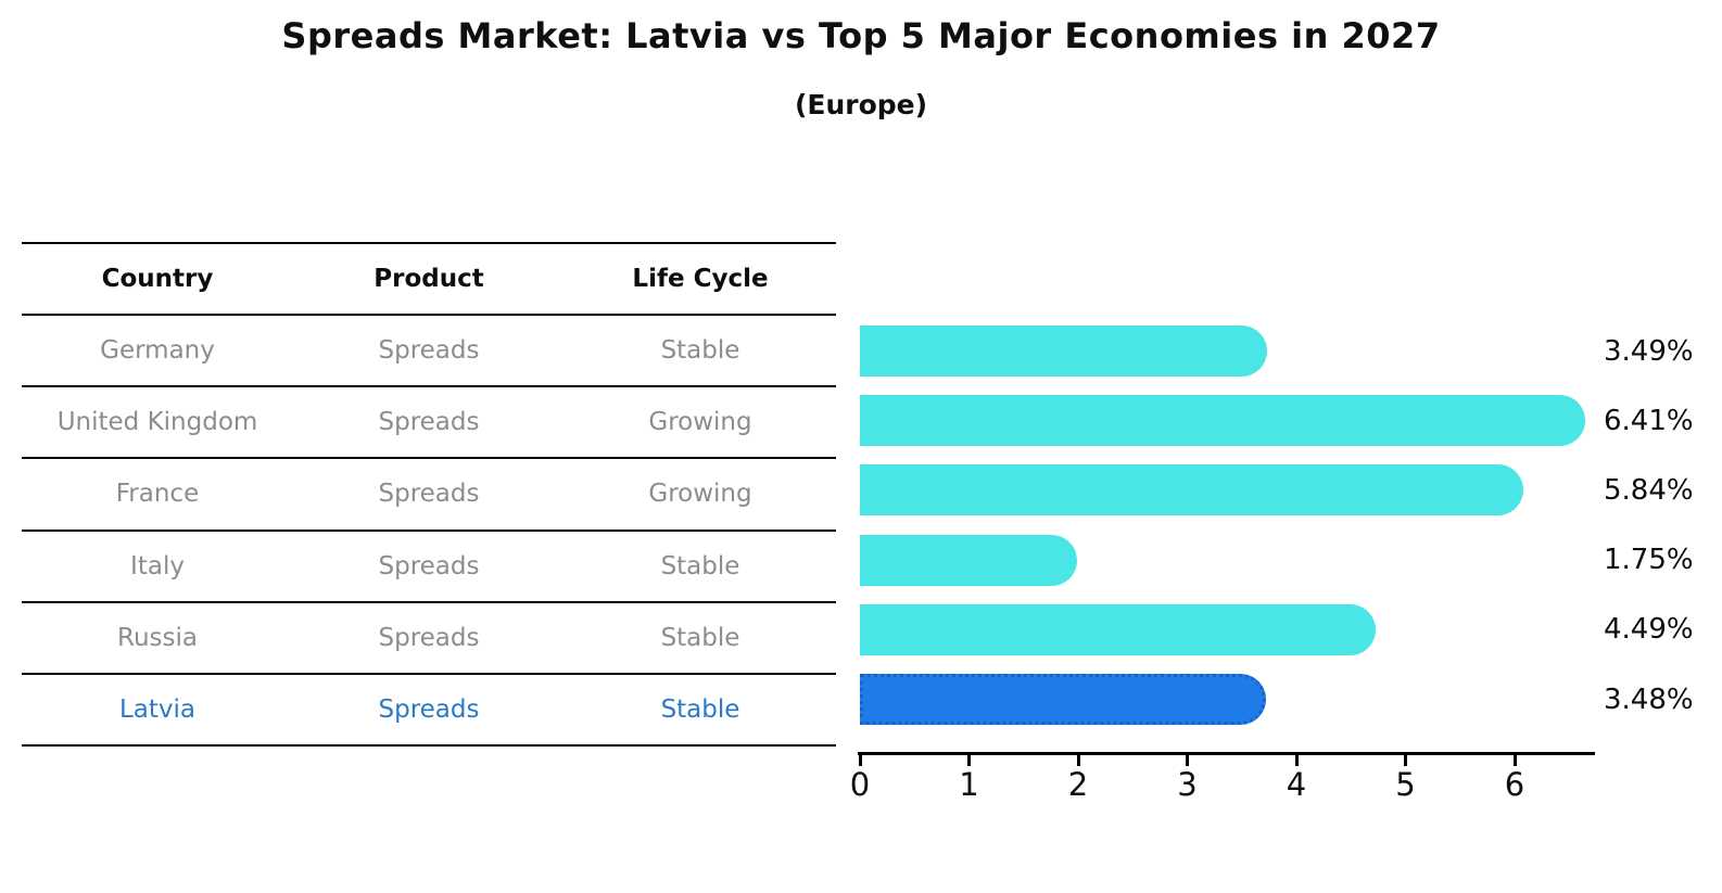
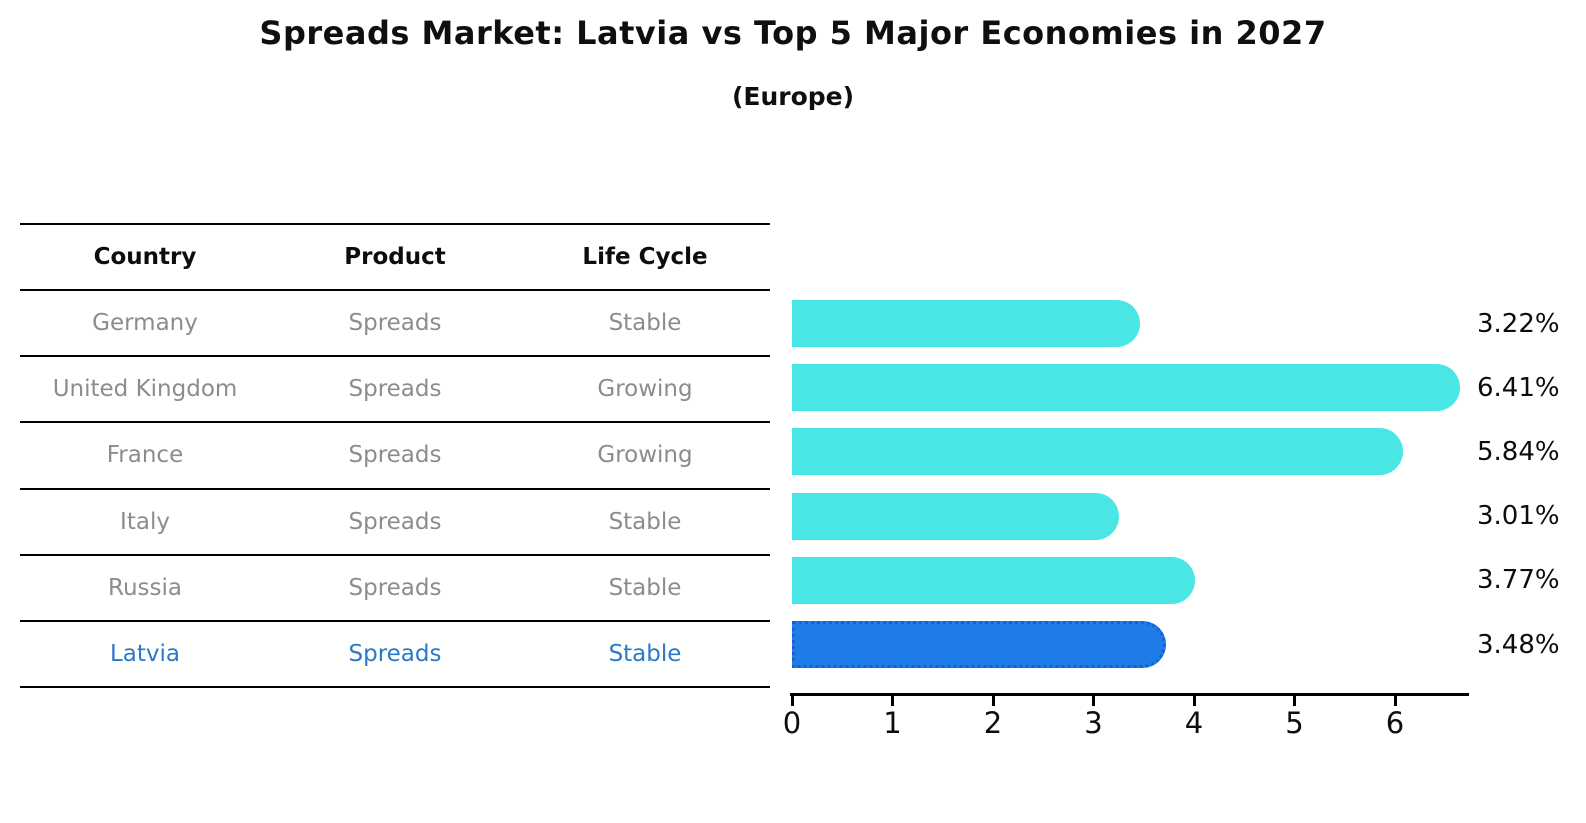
Germany: 3.49% -> 3.22%
Italy: 1.75% -> 3.01%
Russia: 4.49% -> 3.77%
